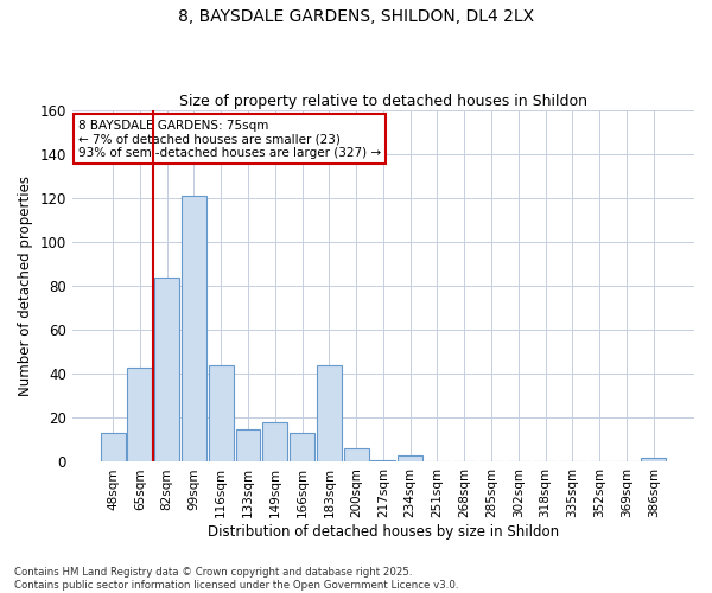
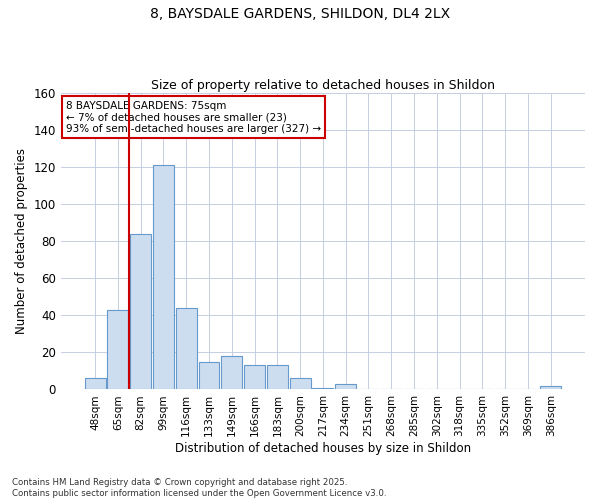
48sqm: 13 -> 6
183sqm: 44 -> 13
